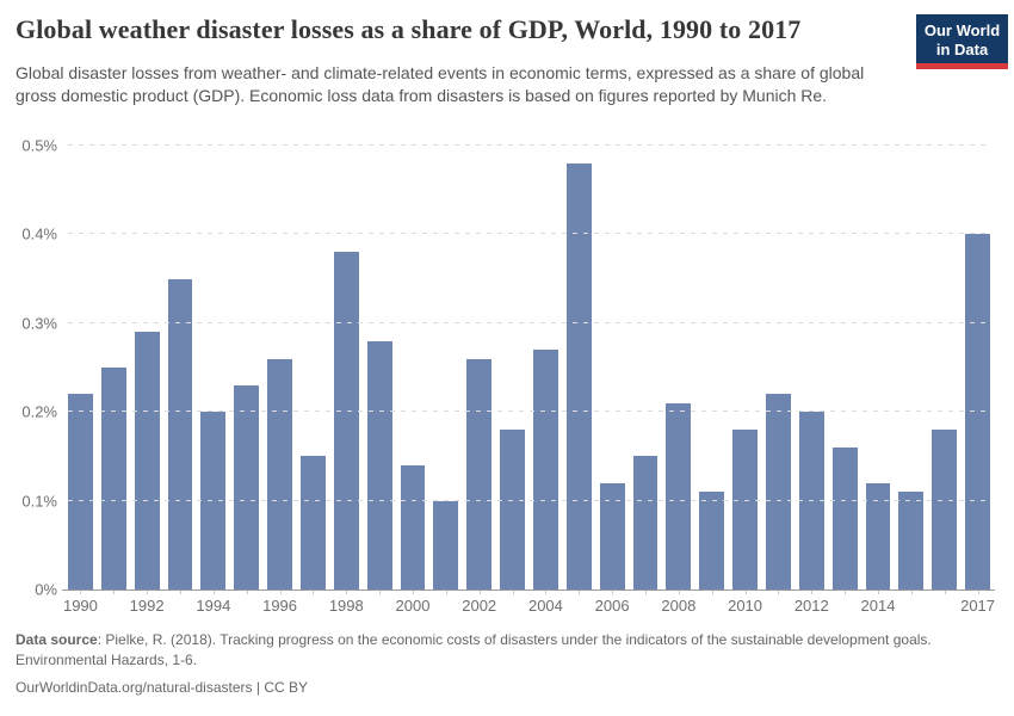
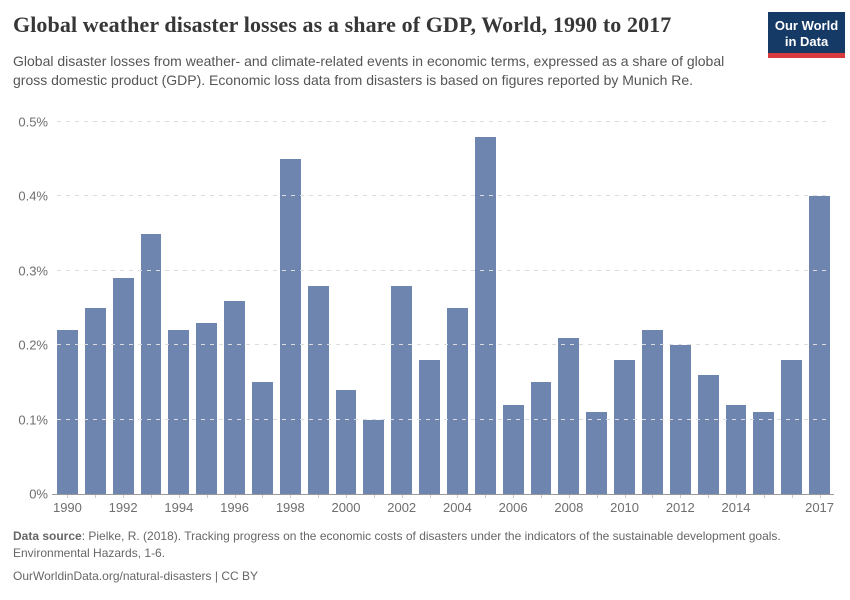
1994: 0.20% -> 0.22%
1998: 0.38% -> 0.45%
2002: 0.26% -> 0.28%
2004: 0.27% -> 0.25%
